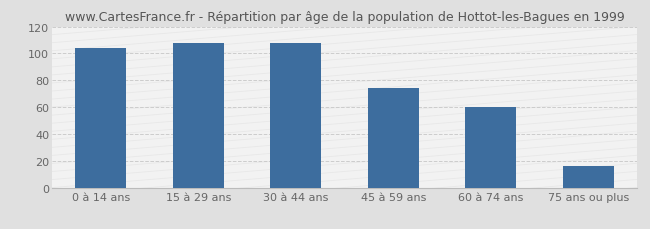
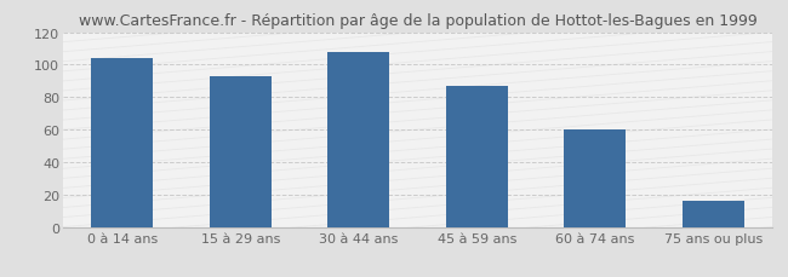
15 à 29 ans: 108 -> 93
45 à 59 ans: 74 -> 87
